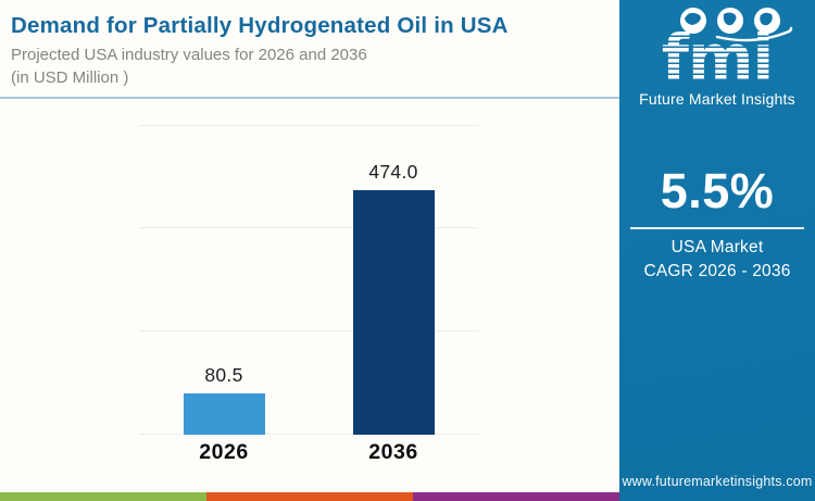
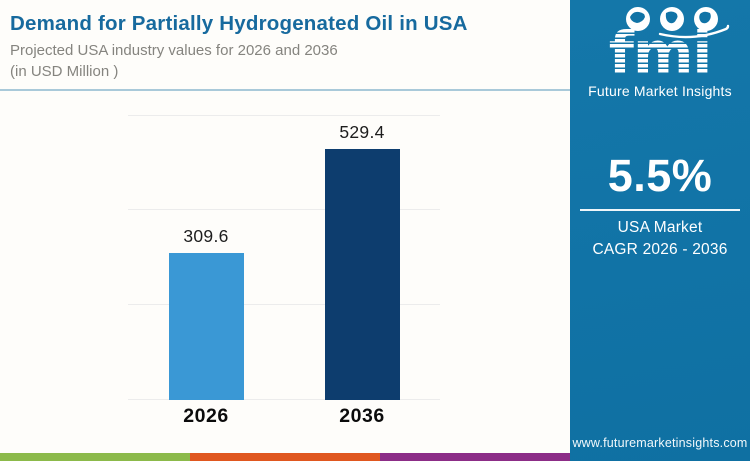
2026: 80.5 -> 309.6
2036: 474.0 -> 529.4
